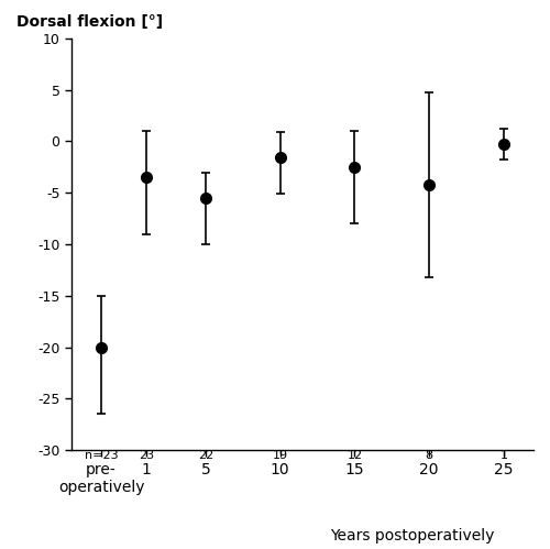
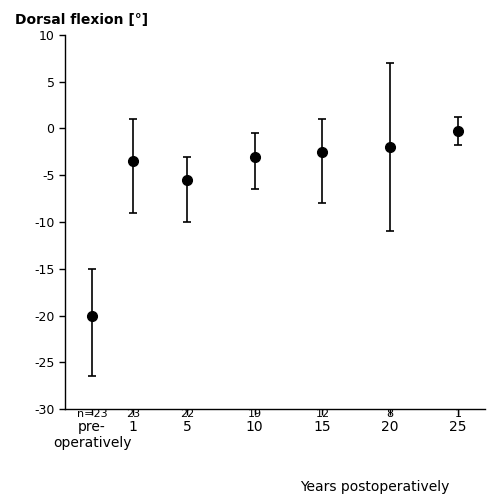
10: -1.6 -> -3.0
20: -4.2 -> -2.0
